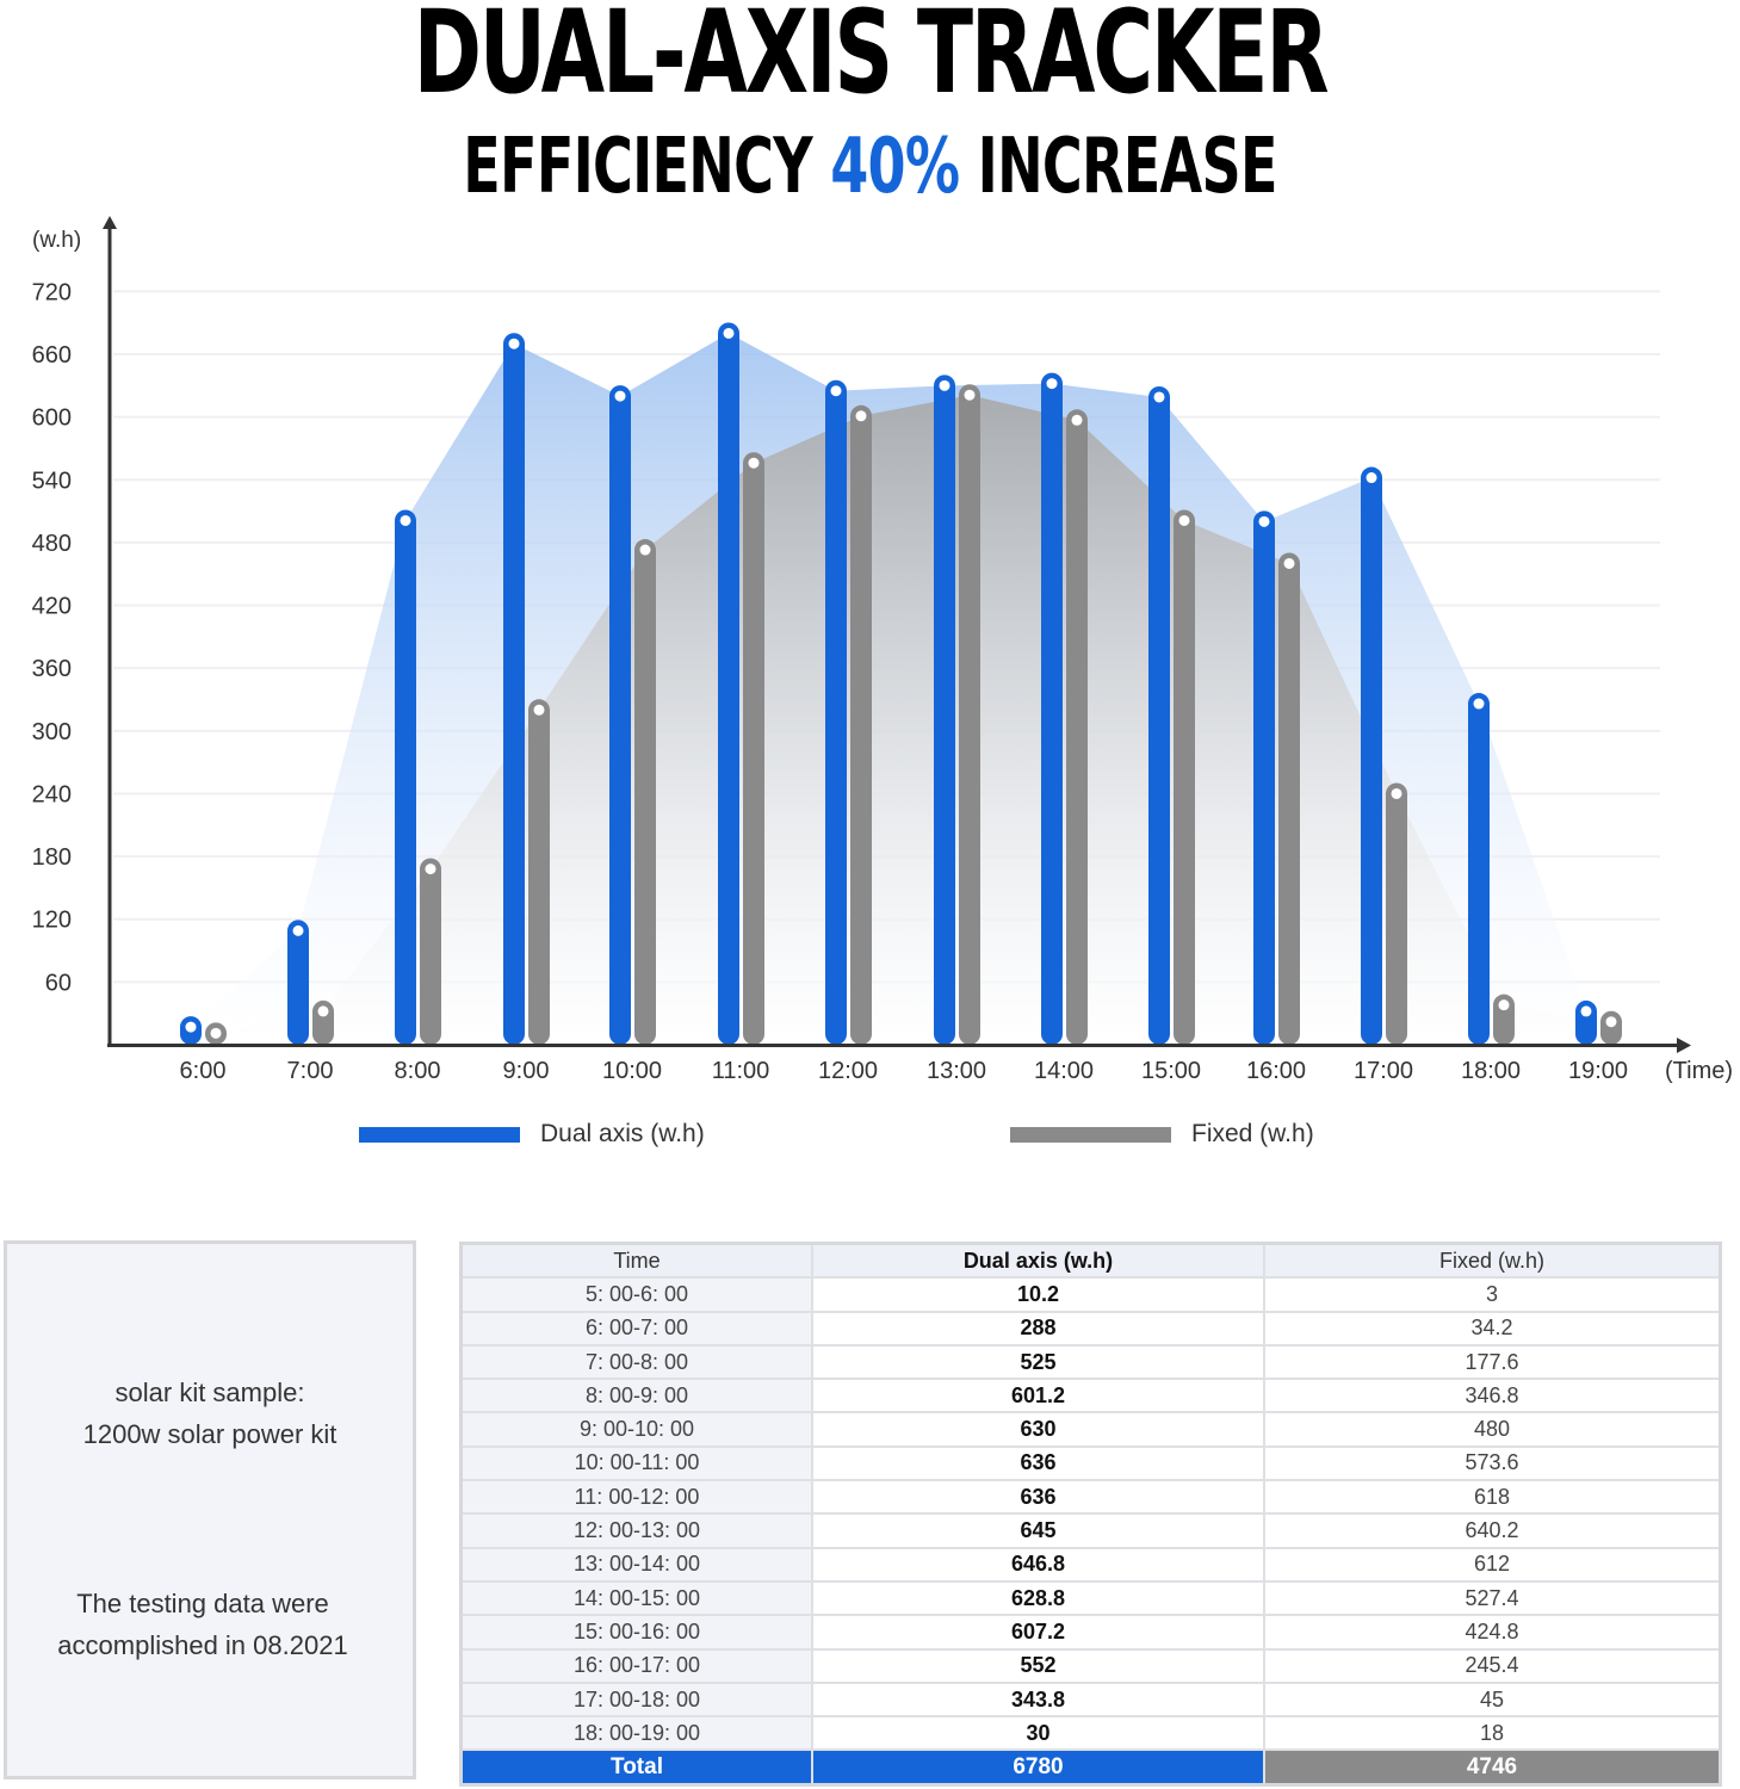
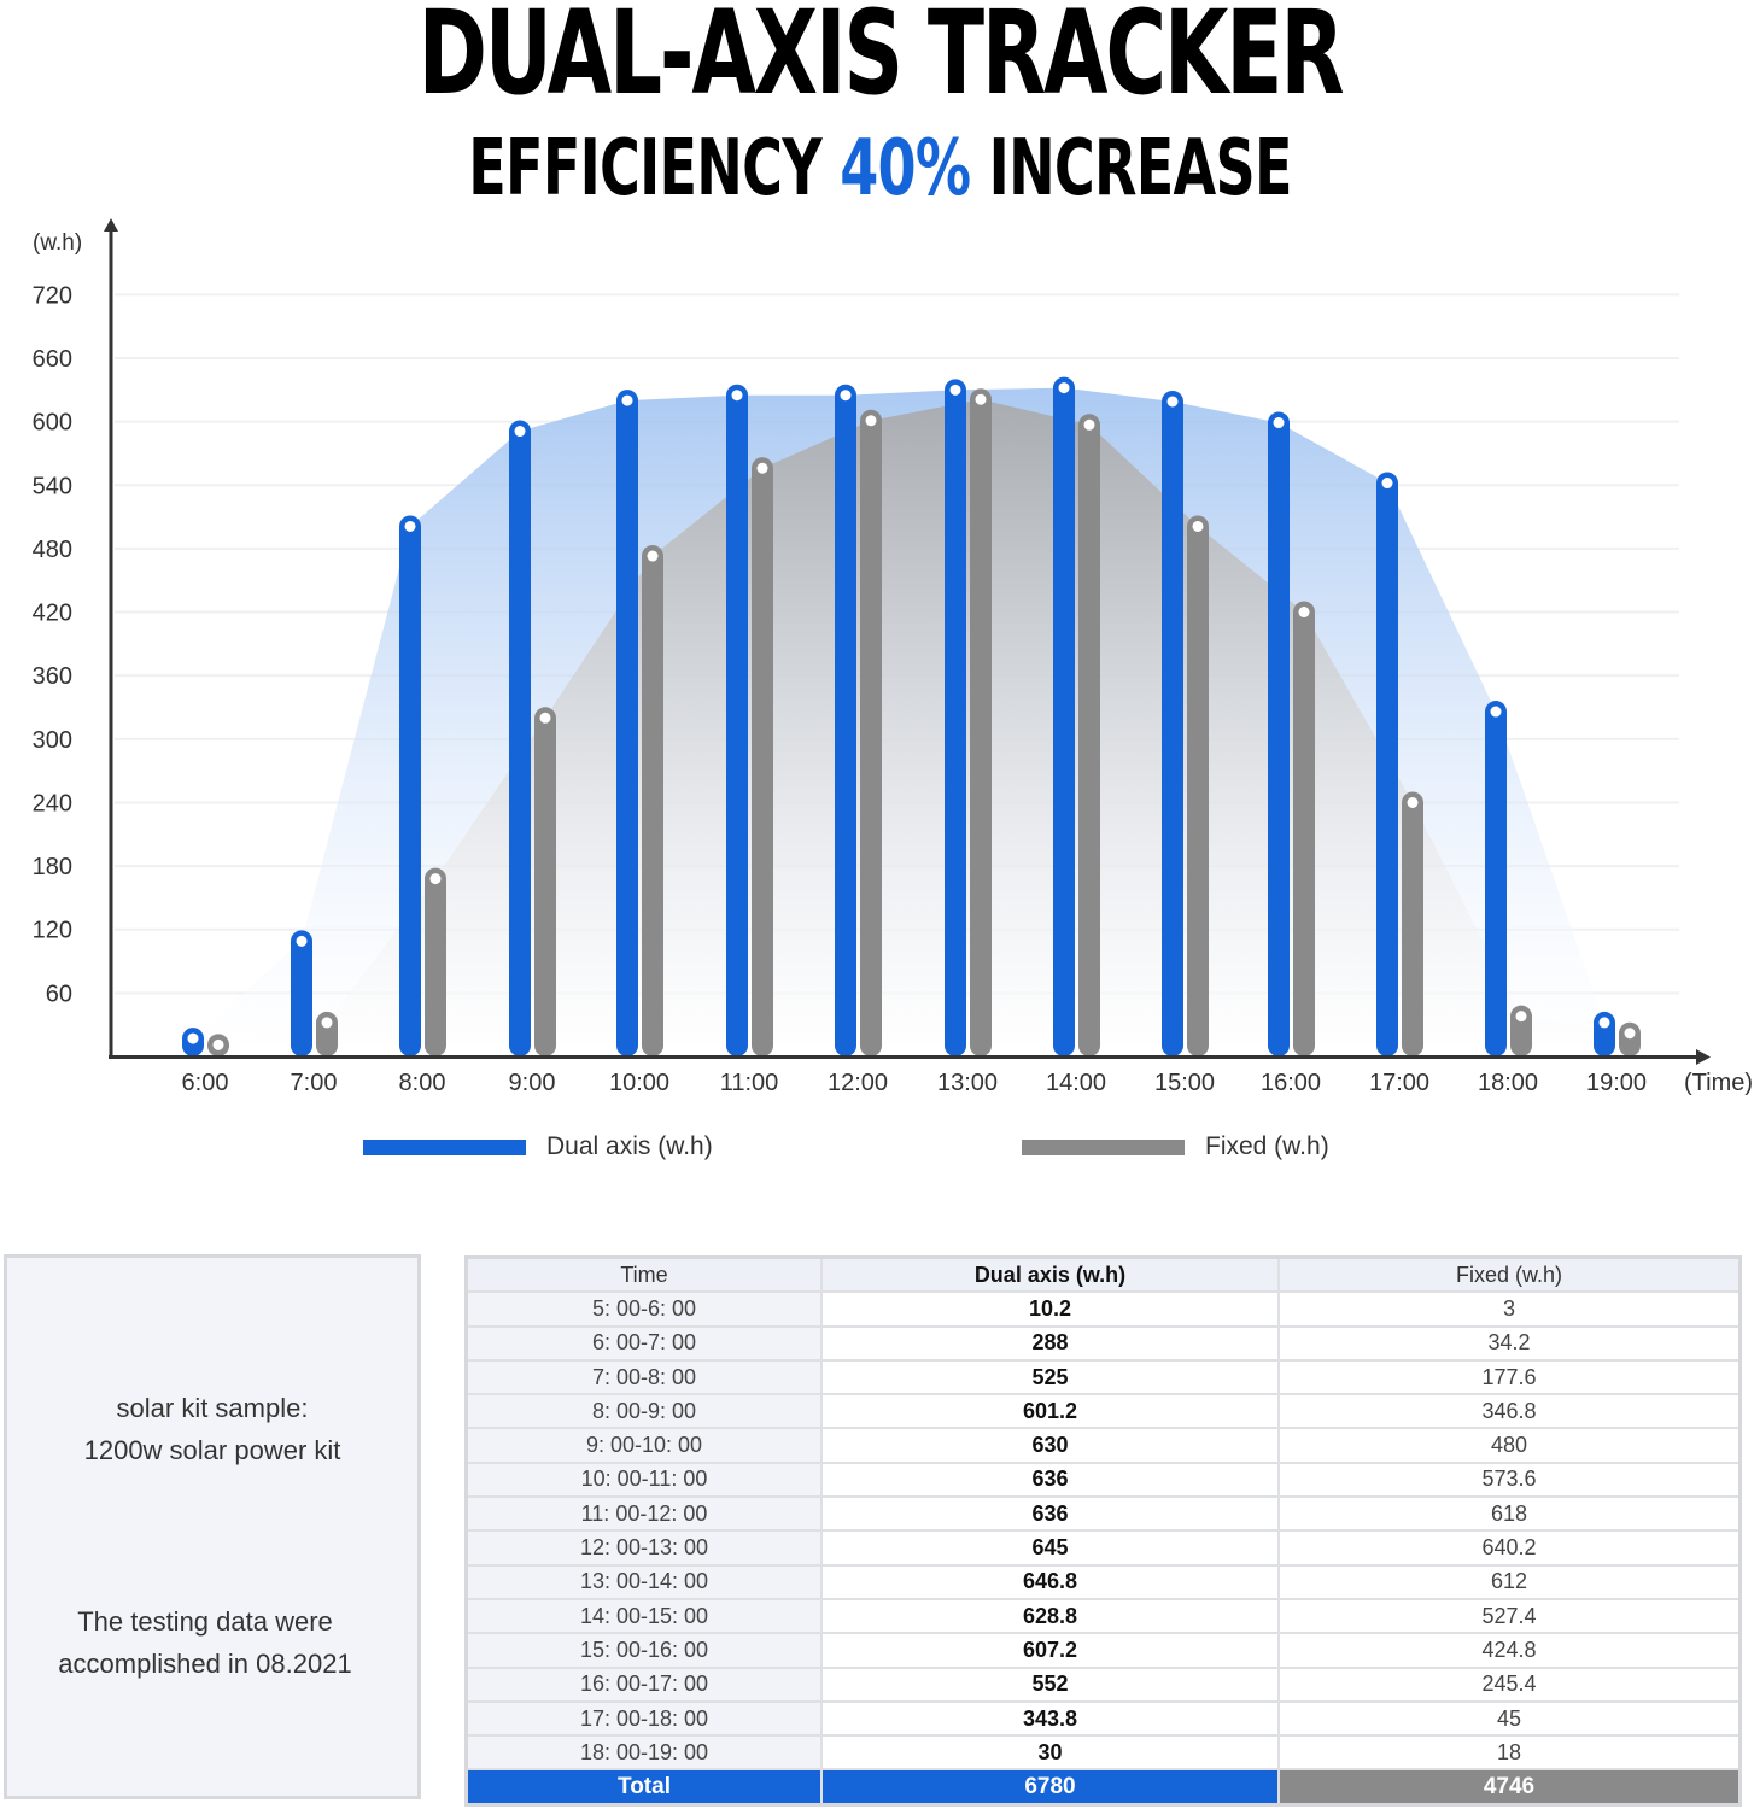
Dual axis (w.h)/9:00: 670 -> 590
Dual axis (w.h)/11:00: 680 -> 620
Dual axis (w.h)/16:00: 500 -> 600
Fixed (w.h)/16:00: 460 -> 420
